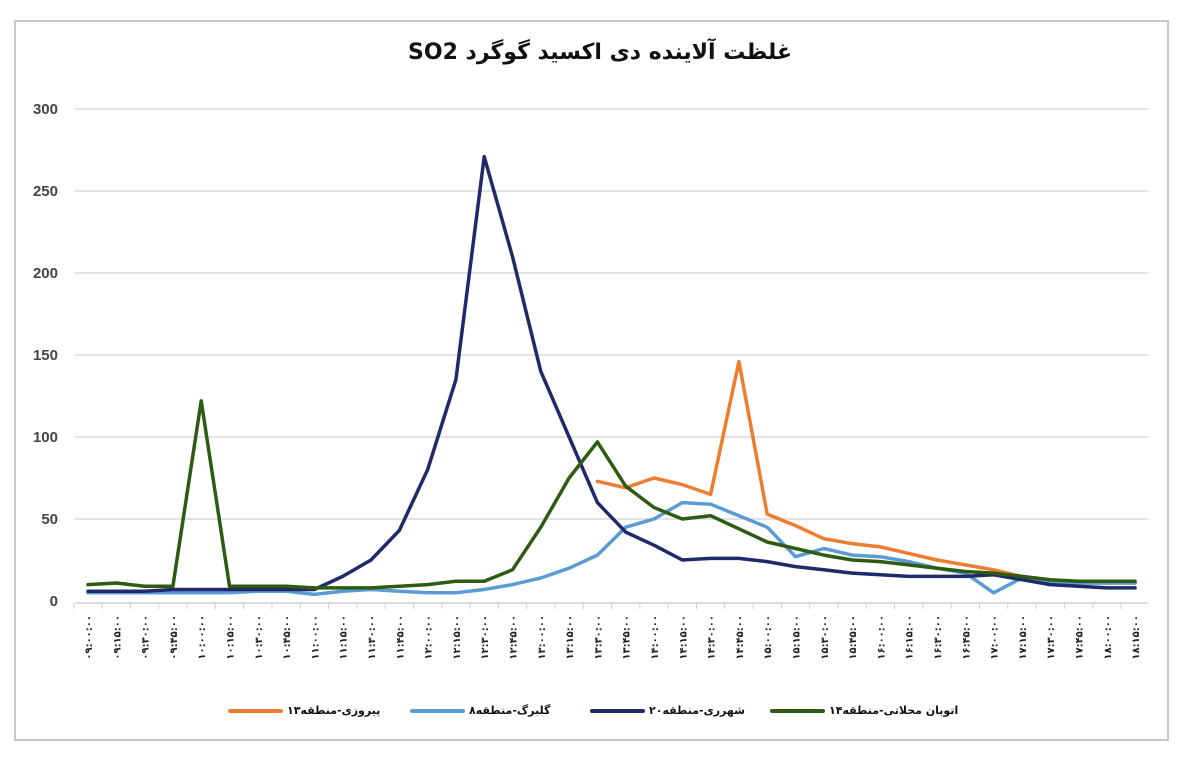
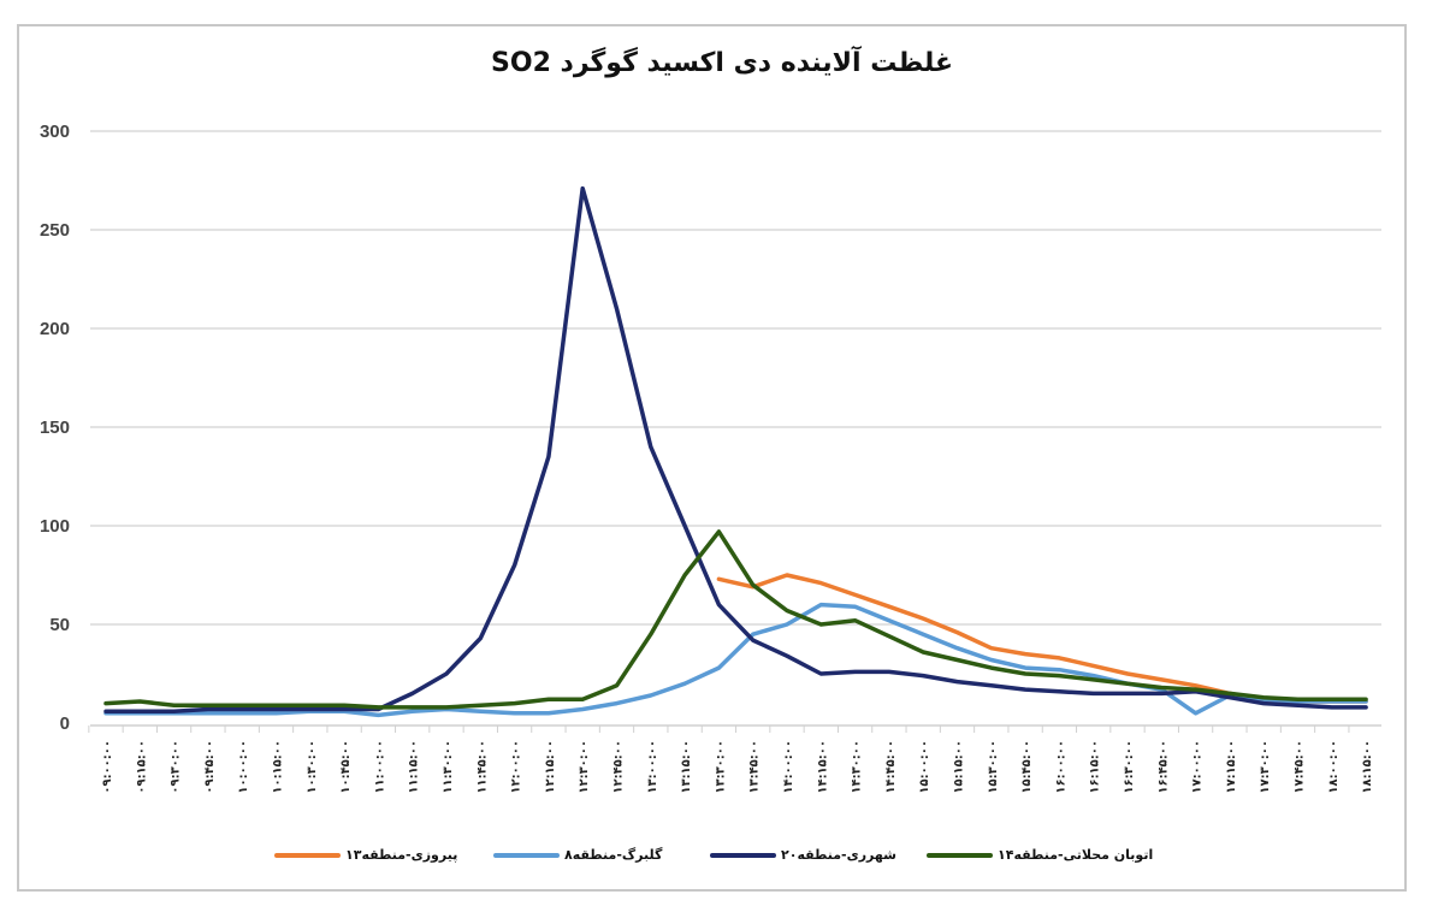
اتوبان محلاتی-منطقه۱۴/۱۰:۰۰:۰۰: 122 -> 9
پیروزی-منطقه۱۳/۱۴:۴۵:۰۰: 146 -> 59
گلبرگ-منطقه۸/۱۵:۱۵:۰۰: 27 -> 38
